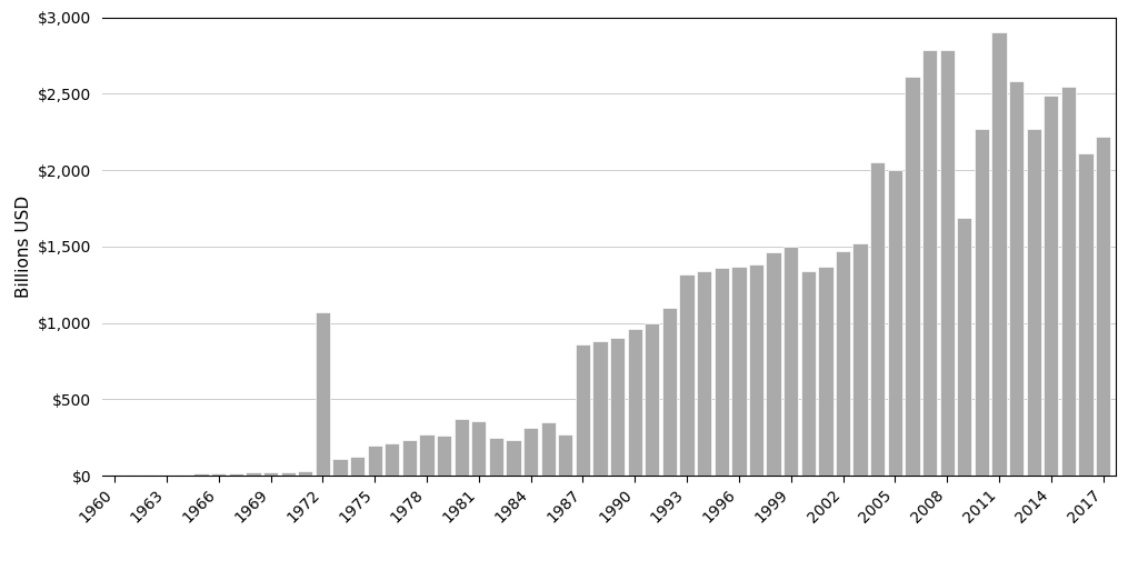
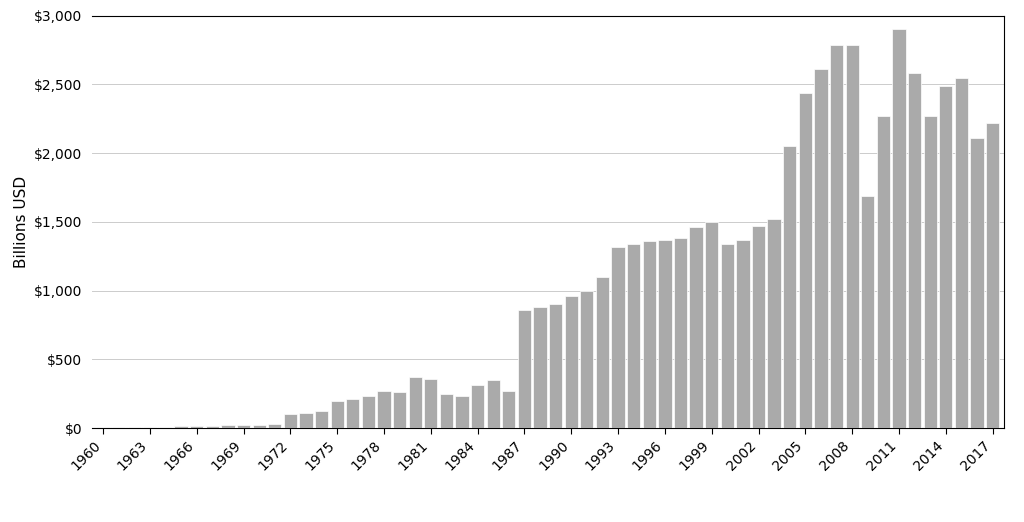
1972: $1,070 -> $100
2005: $2,000 -> $2,440
